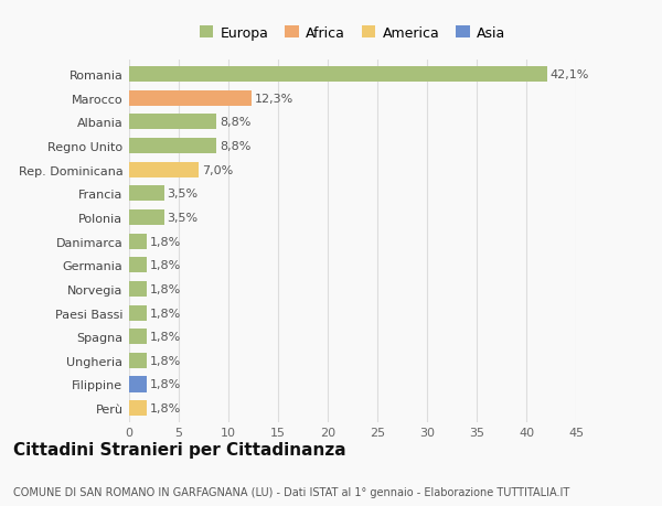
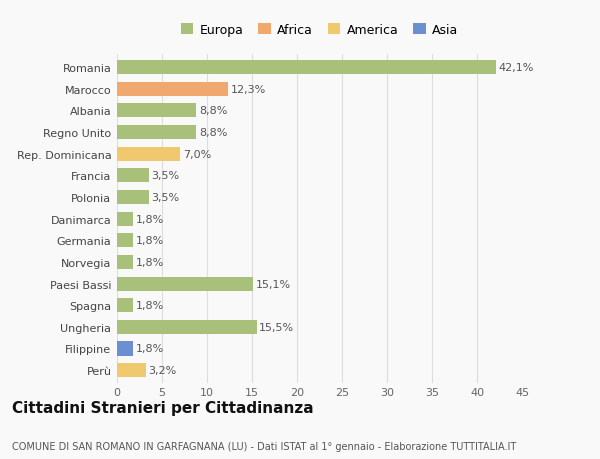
Paesi Bassi: 1,8% -> 15,1%
Ungheria: 1,8% -> 15,5%
Perù: 1,8% -> 3,2%
